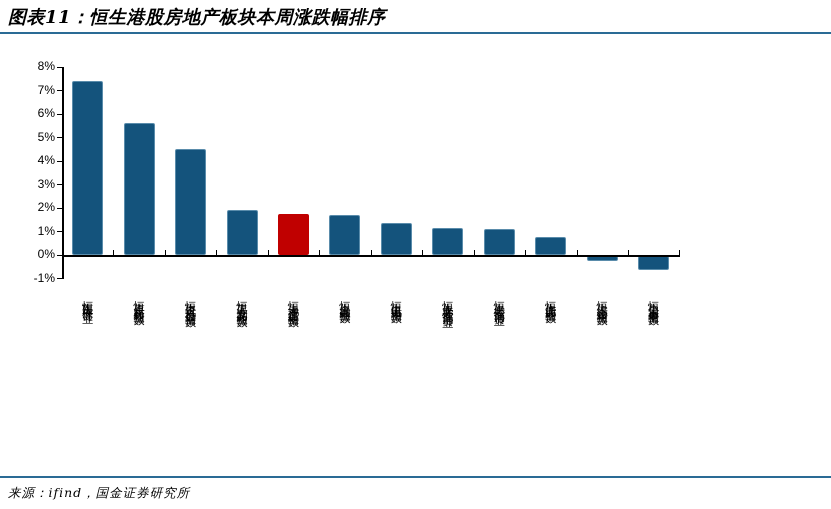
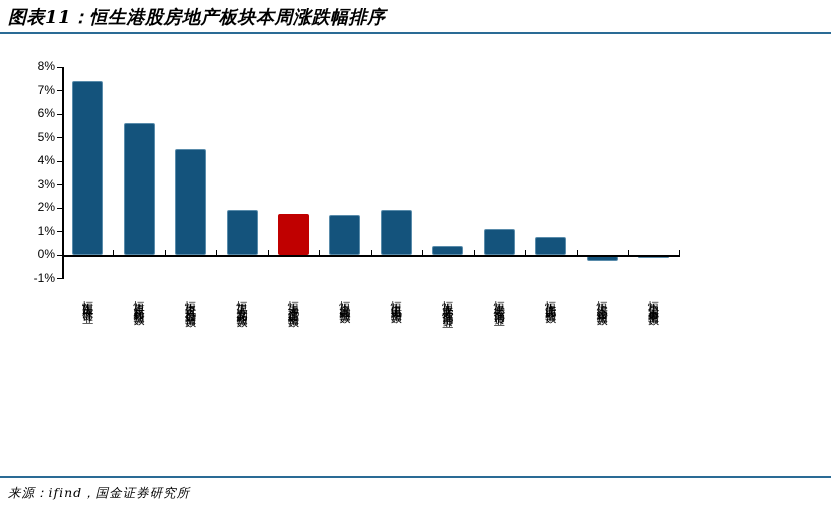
恒生电讯业指数: 1.4% -> 1.9%
恒生非必需性消费业: 1.1% -> 0.4%
恒生公用事业指数: -0.6% -> -0.1%
